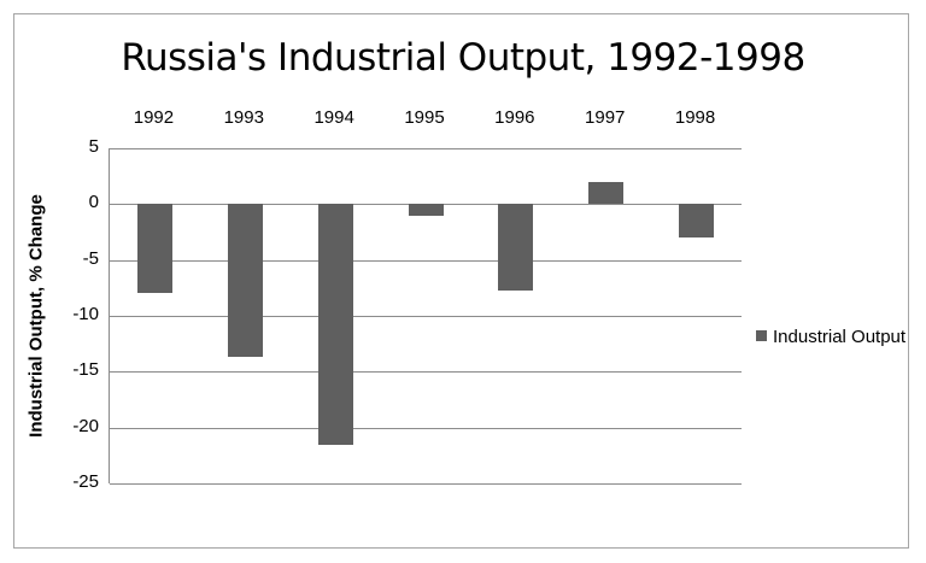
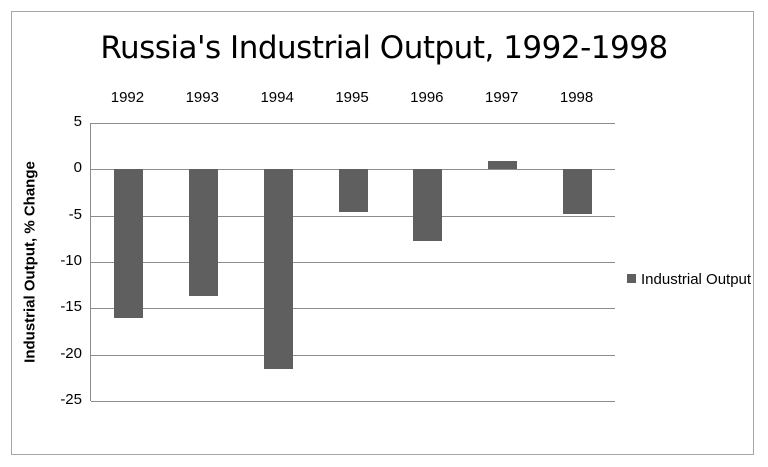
1992: -8 -> -16
1995: -1 -> -5
1997: 2 -> 1
1998: -3 -> -5
